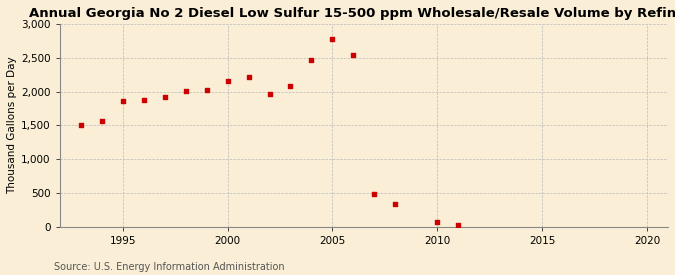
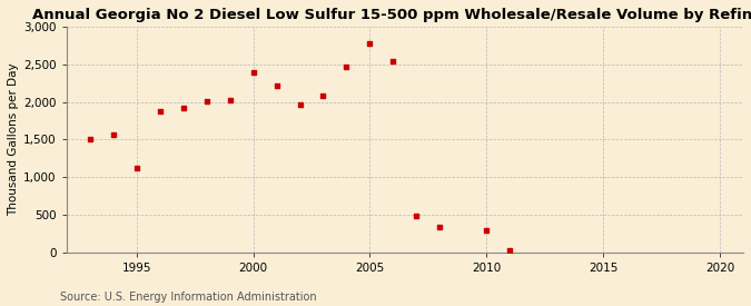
1995: 1,860 -> 1,120
2000: 2,160 -> 2,400
2010: 80 -> 300
